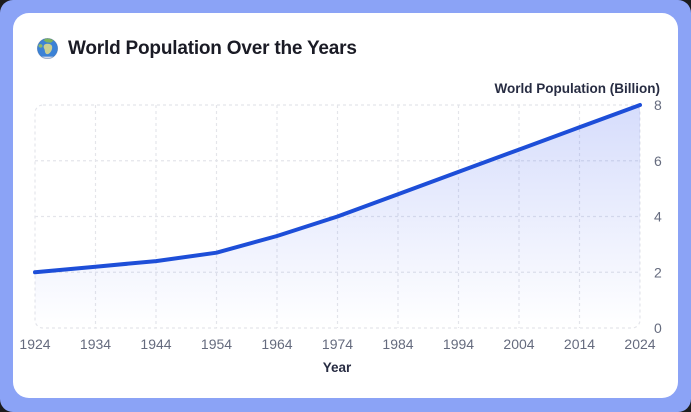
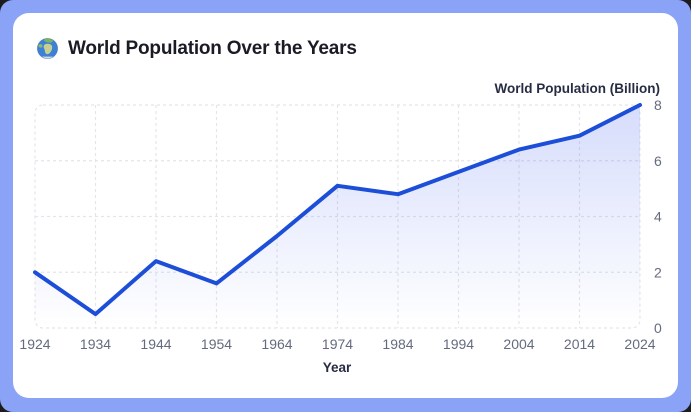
1934: 2.2 -> 0.5
1954: 2.7 -> 1.6
1974: 4.0 -> 5.1
2014: 7.2 -> 6.9
